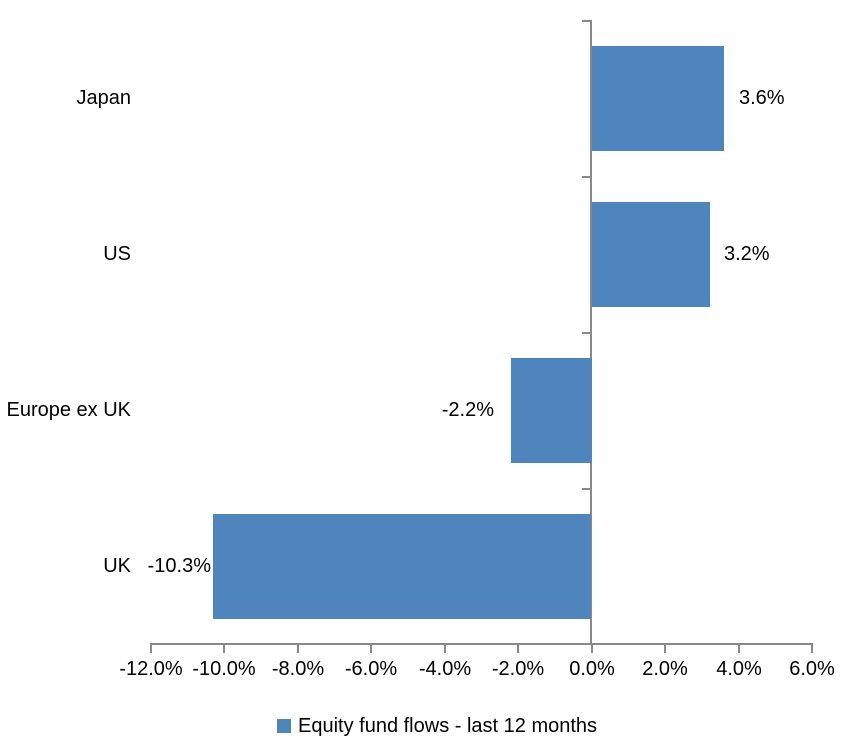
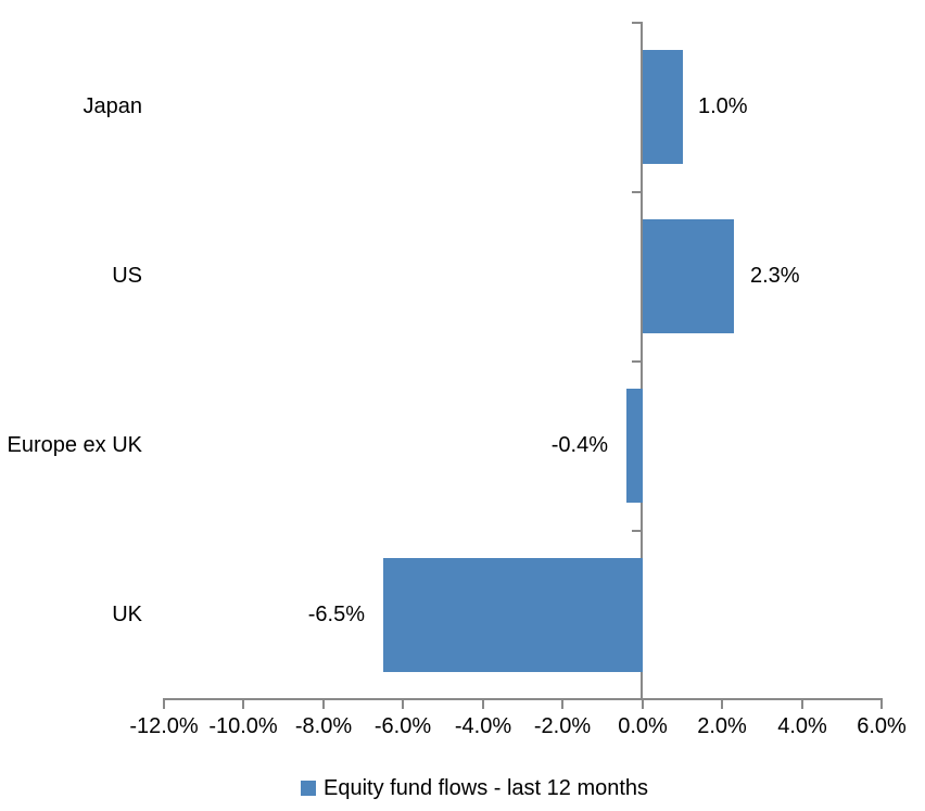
Japan: 3.6% -> 1.0%
US: 3.2% -> 2.3%
Europe ex UK: -2.2% -> -0.4%
UK: -10.3% -> -6.5%
